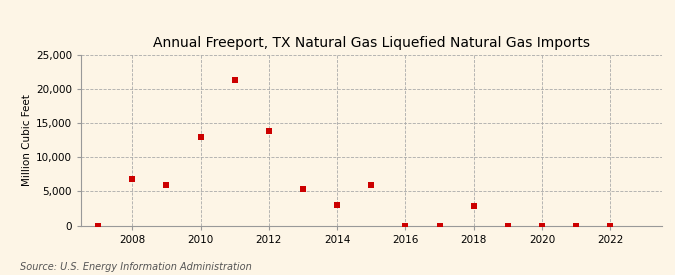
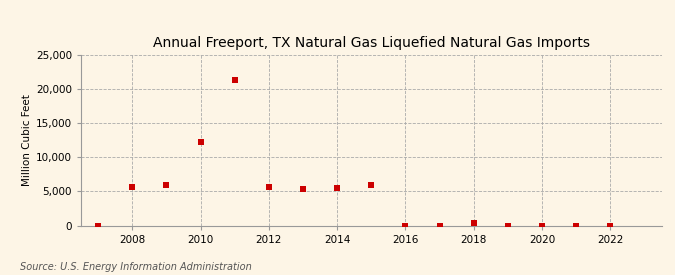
2008: 6,800 -> 5,700
2010: 13,000 -> 12,200
2012: 13,800 -> 5,700
2014: 3,000 -> 5,500
2018: 2,800 -> 400
